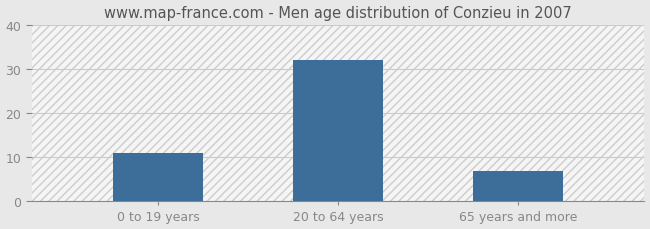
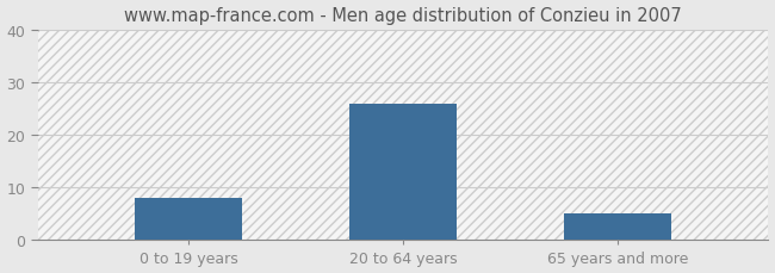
0 to 19 years: 11 -> 8
20 to 64 years: 32 -> 26
65 years and more: 7 -> 5
